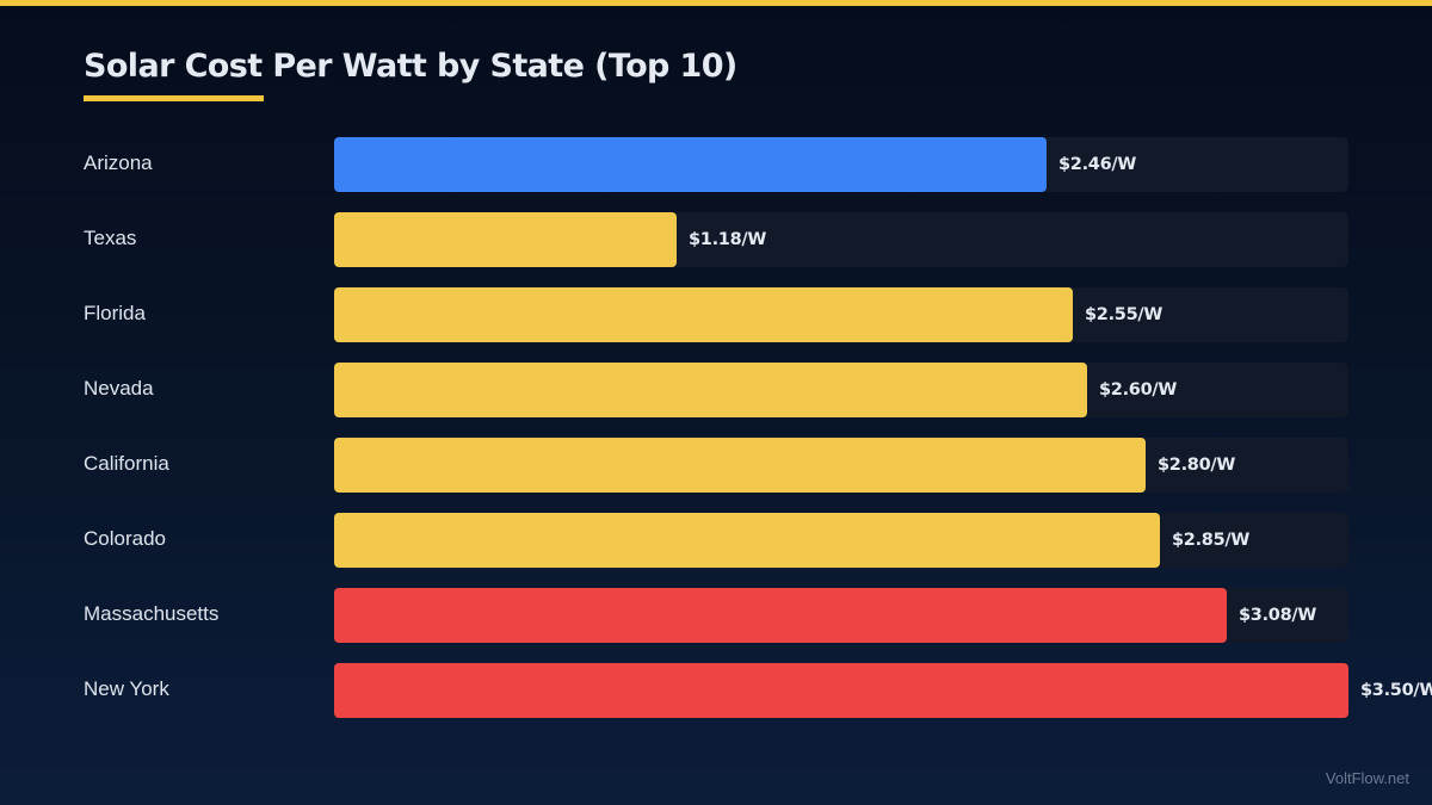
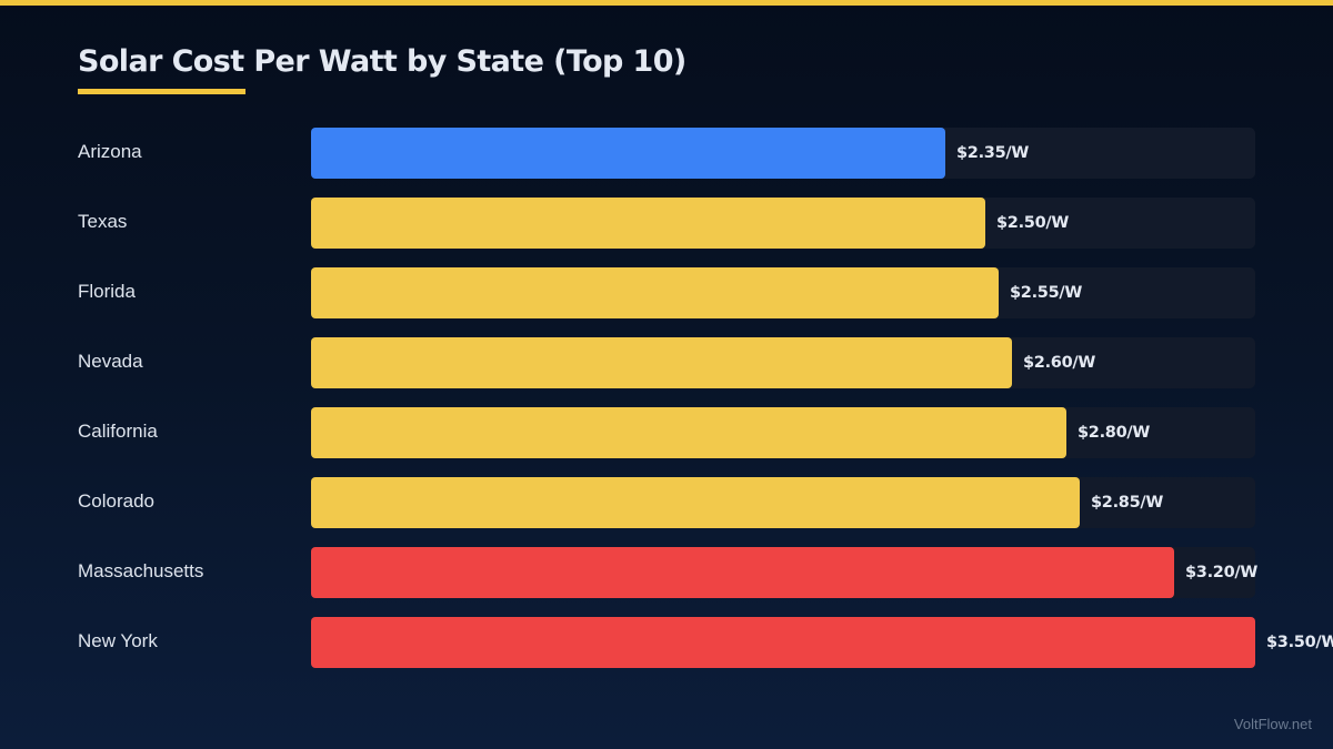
Arizona: 2.46 -> 2.35
Texas: 1.18 -> 2.50
Massachusetts: 3.08 -> 3.20
